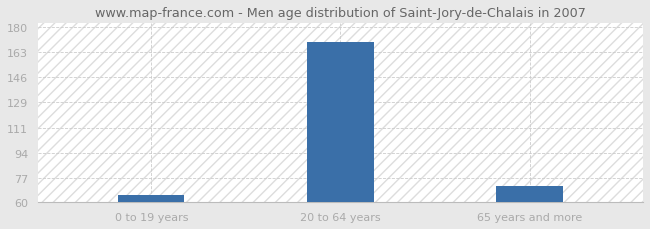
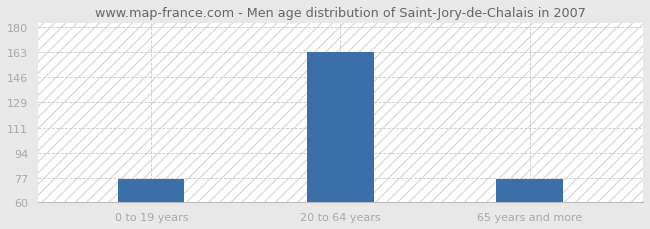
0 to 19 years: 65 -> 76
20 to 64 years: 170 -> 163
65 years and more: 71 -> 76
